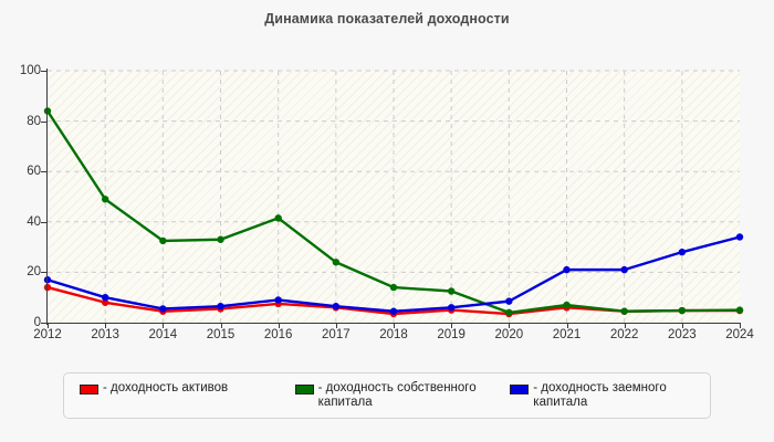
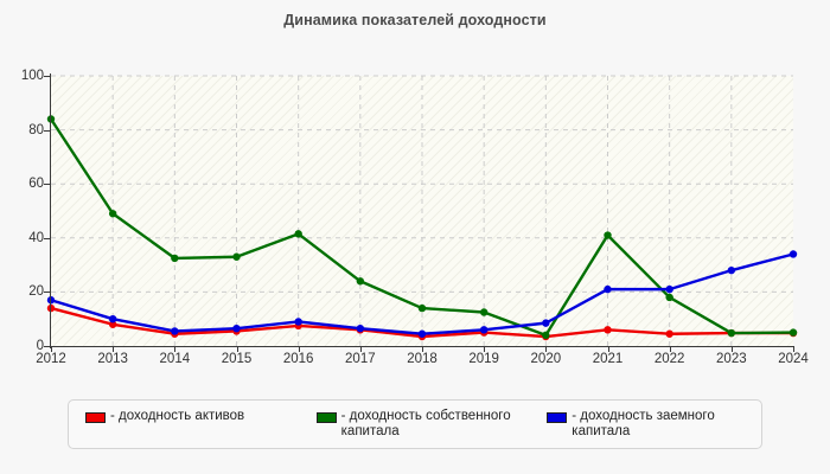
- доходность собственного капитала/2021: 7 -> 41
- доходность собственного капитала/2022: 4 -> 18
